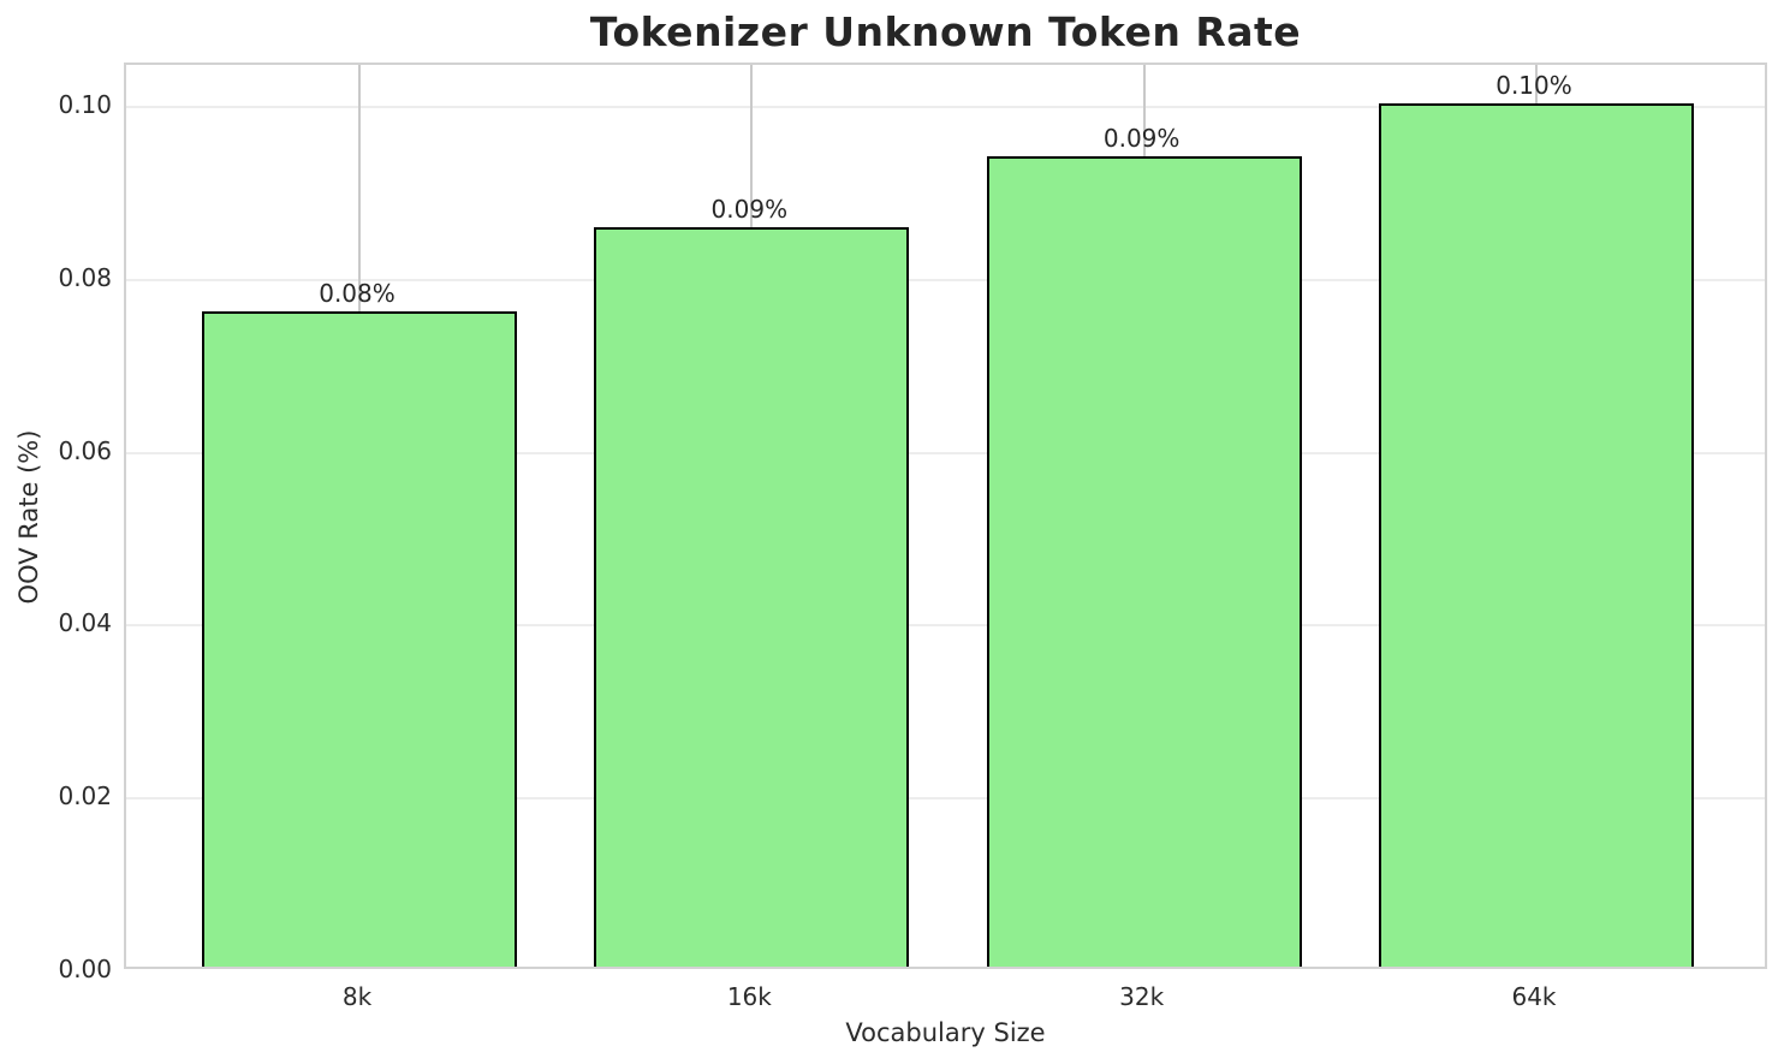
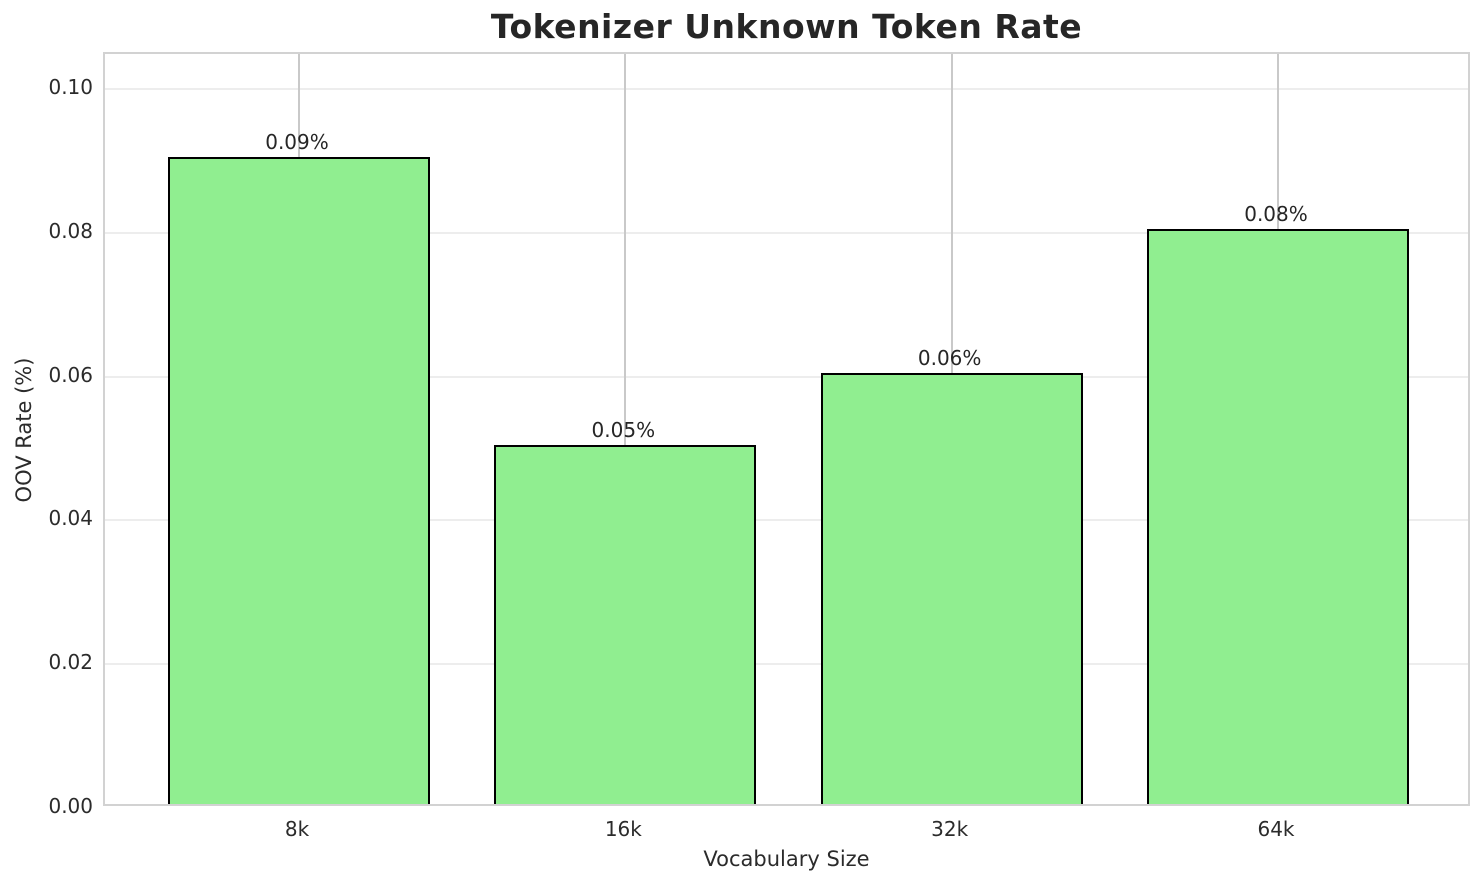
8k: 0.08% -> 0.09%
16k: 0.09% -> 0.05%
32k: 0.09% -> 0.06%
64k: 0.10% -> 0.08%
